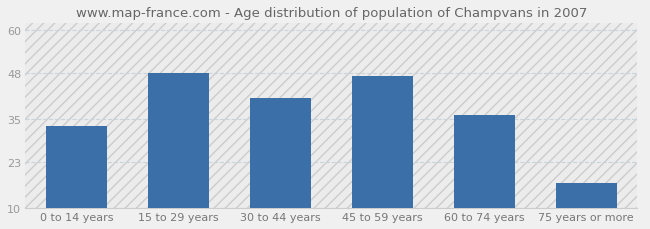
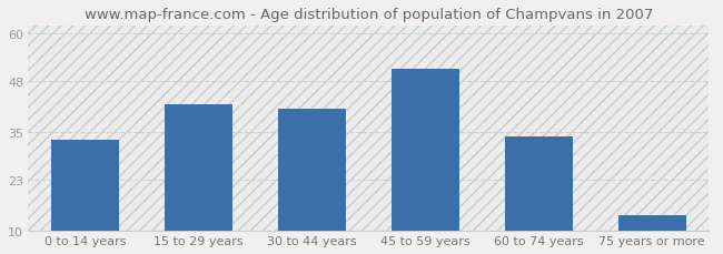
15 to 29 years: 48 -> 42
45 to 59 years: 47 -> 51
60 to 74 years: 36 -> 34
75 years or more: 17 -> 14
